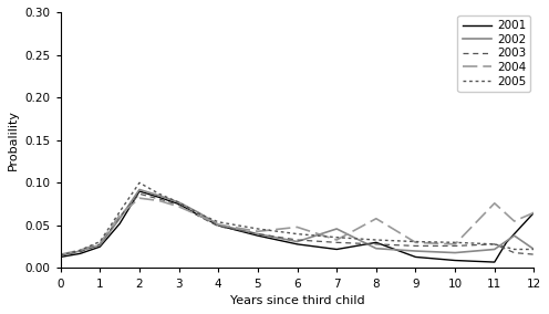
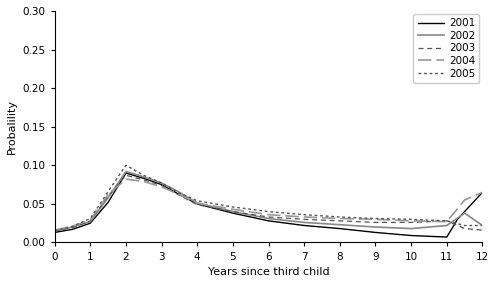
2004/6: 0.048 -> 0.036
2002/7: 0.046 -> 0.026
2001/8: 0.030 -> 0.018
2004/8: 0.058 -> 0.031
2004/11: 0.076 -> 0.027
